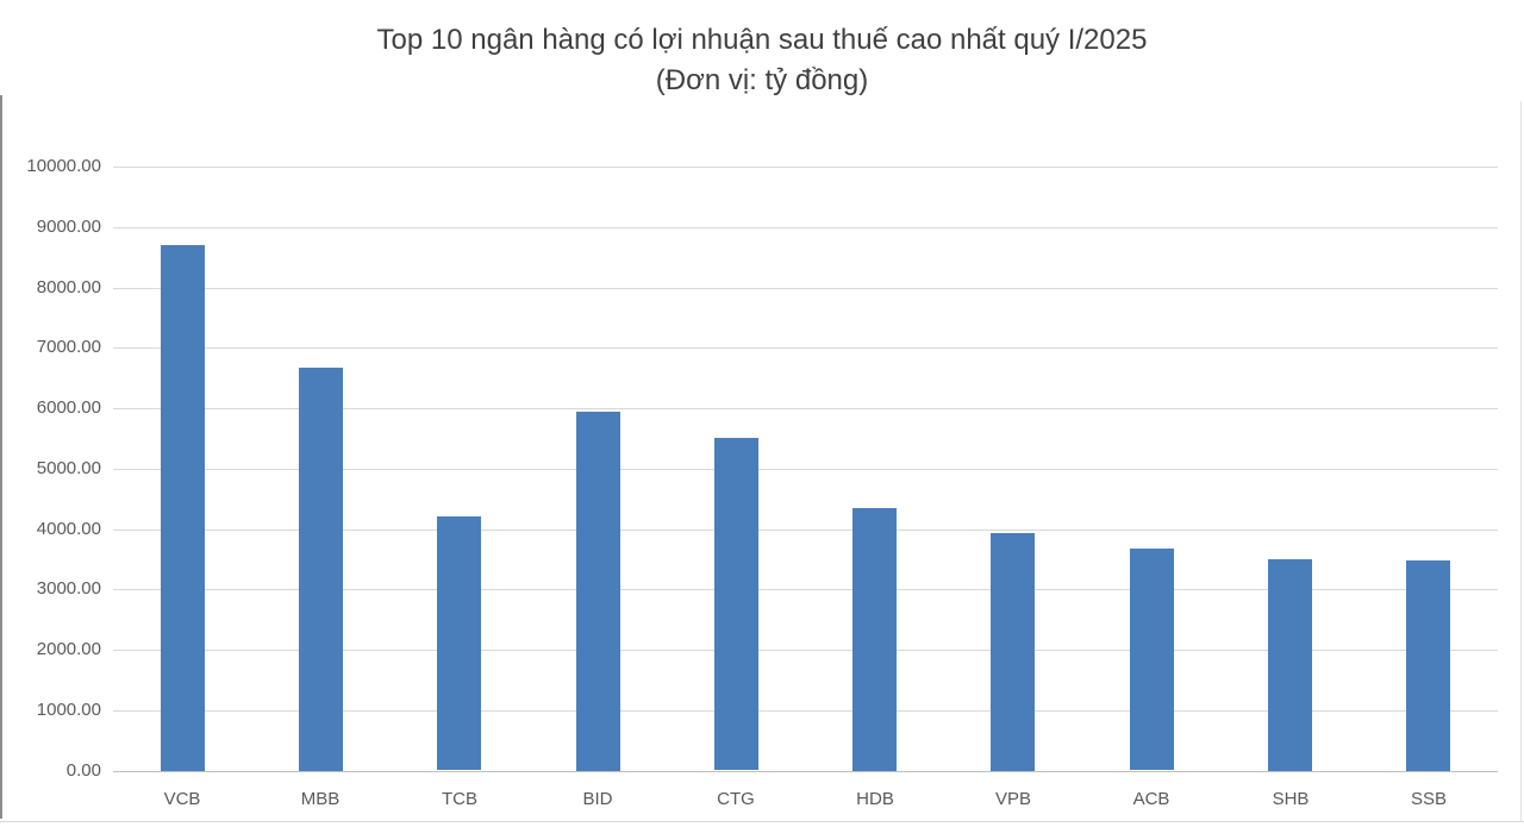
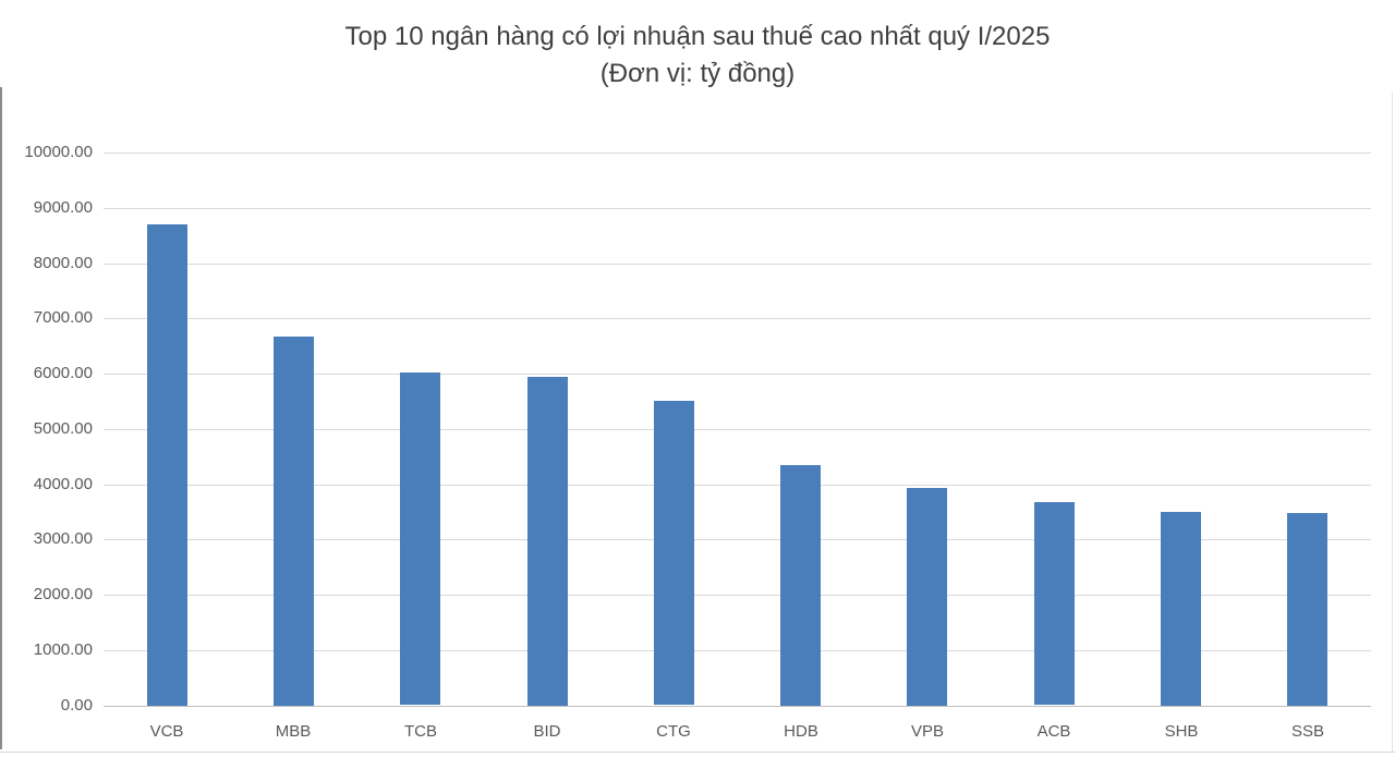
TCB: 4200 -> 6000
